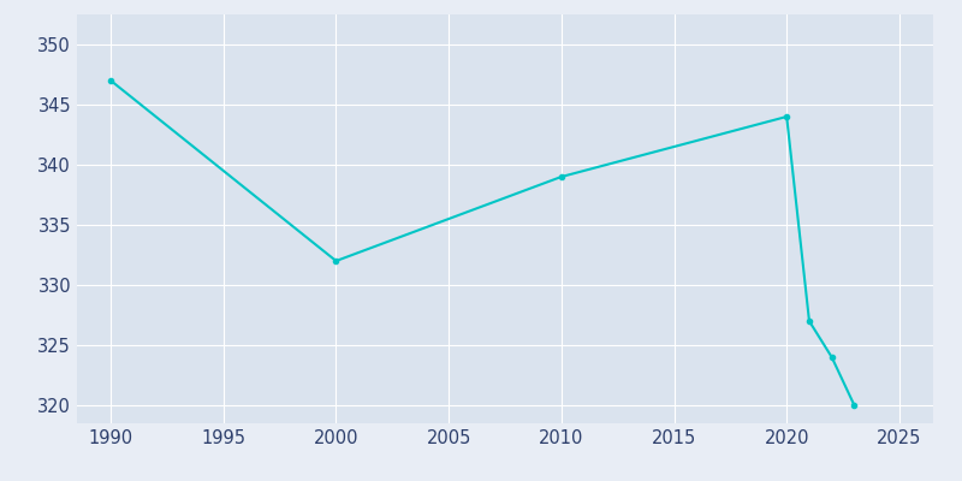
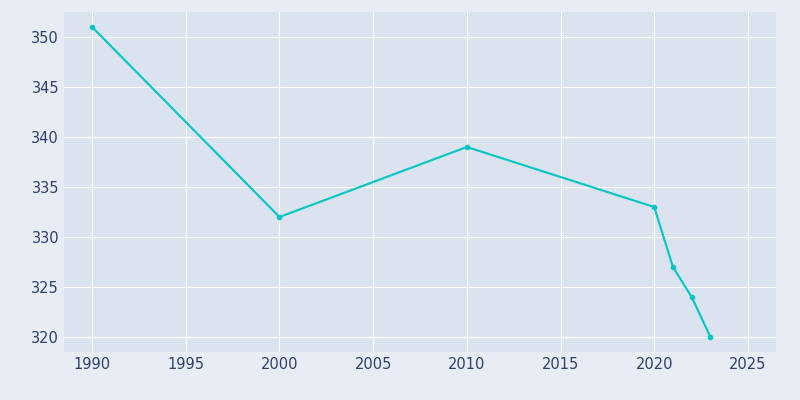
1990: 347 -> 351
2020: 344 -> 333
